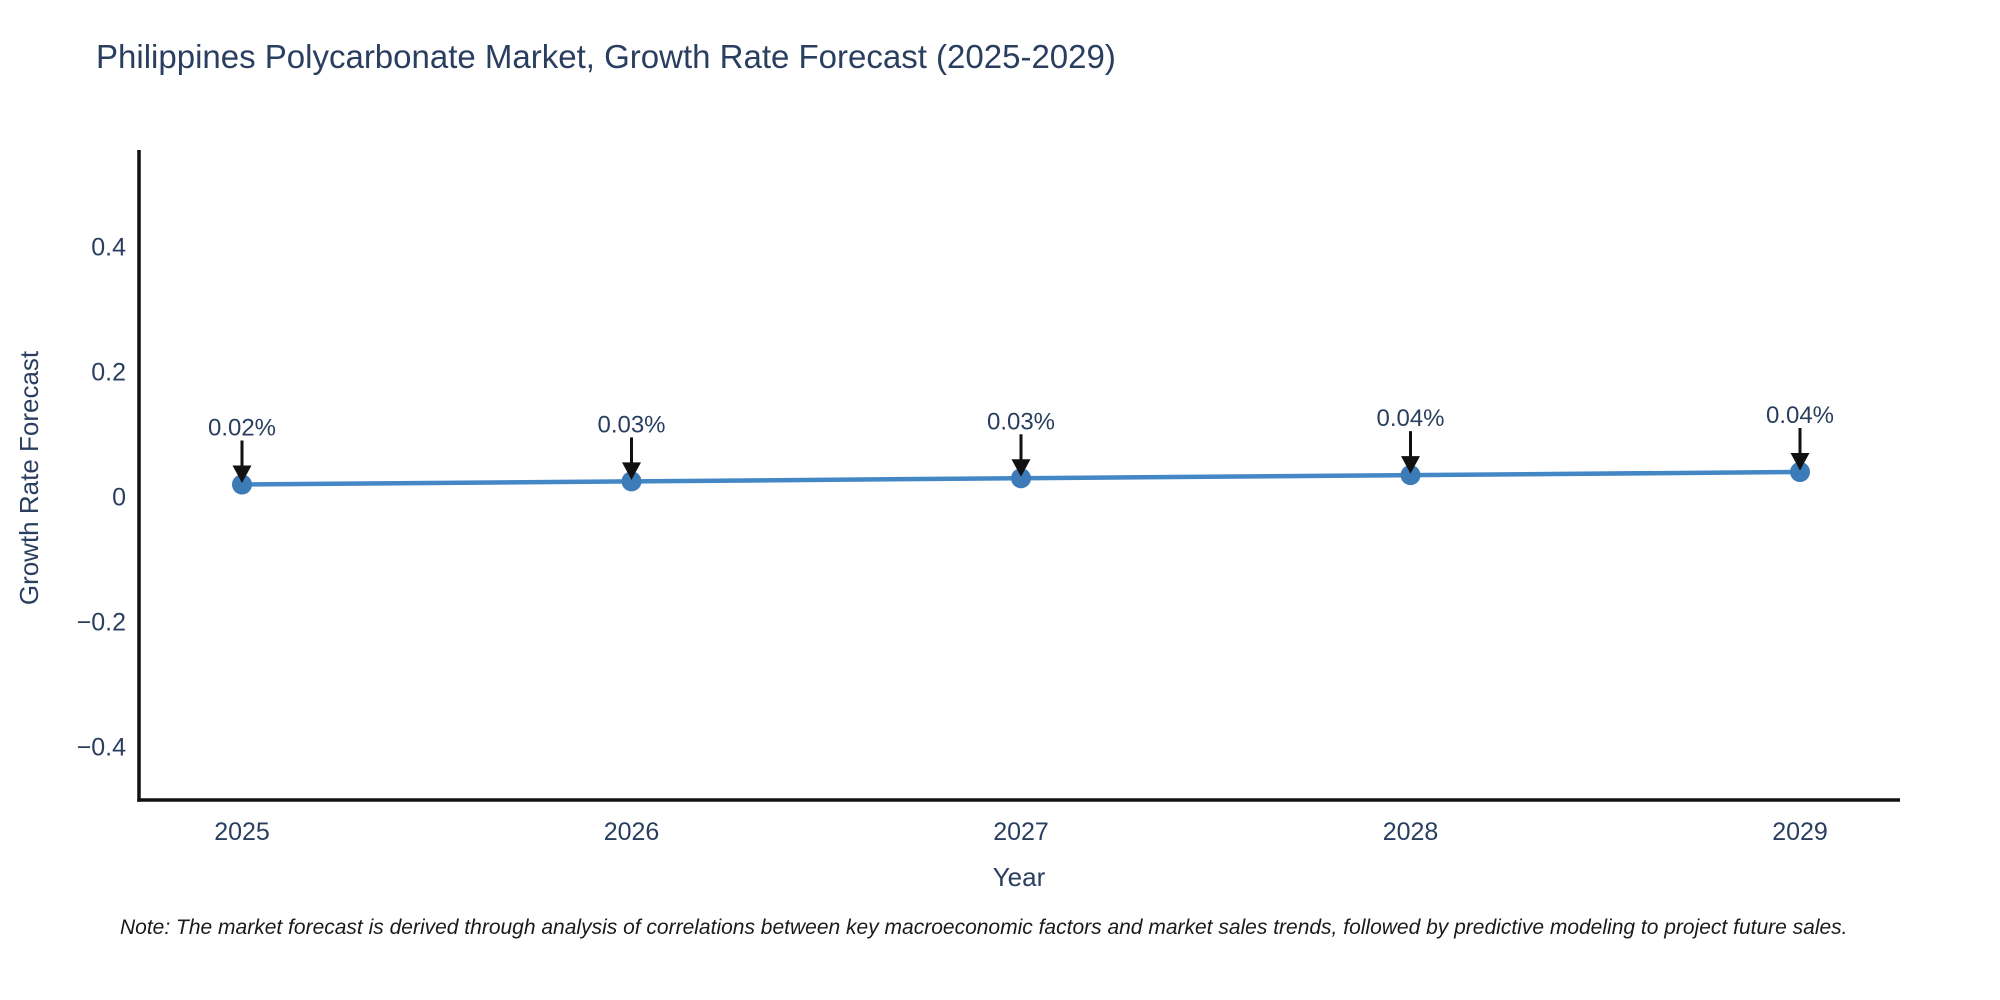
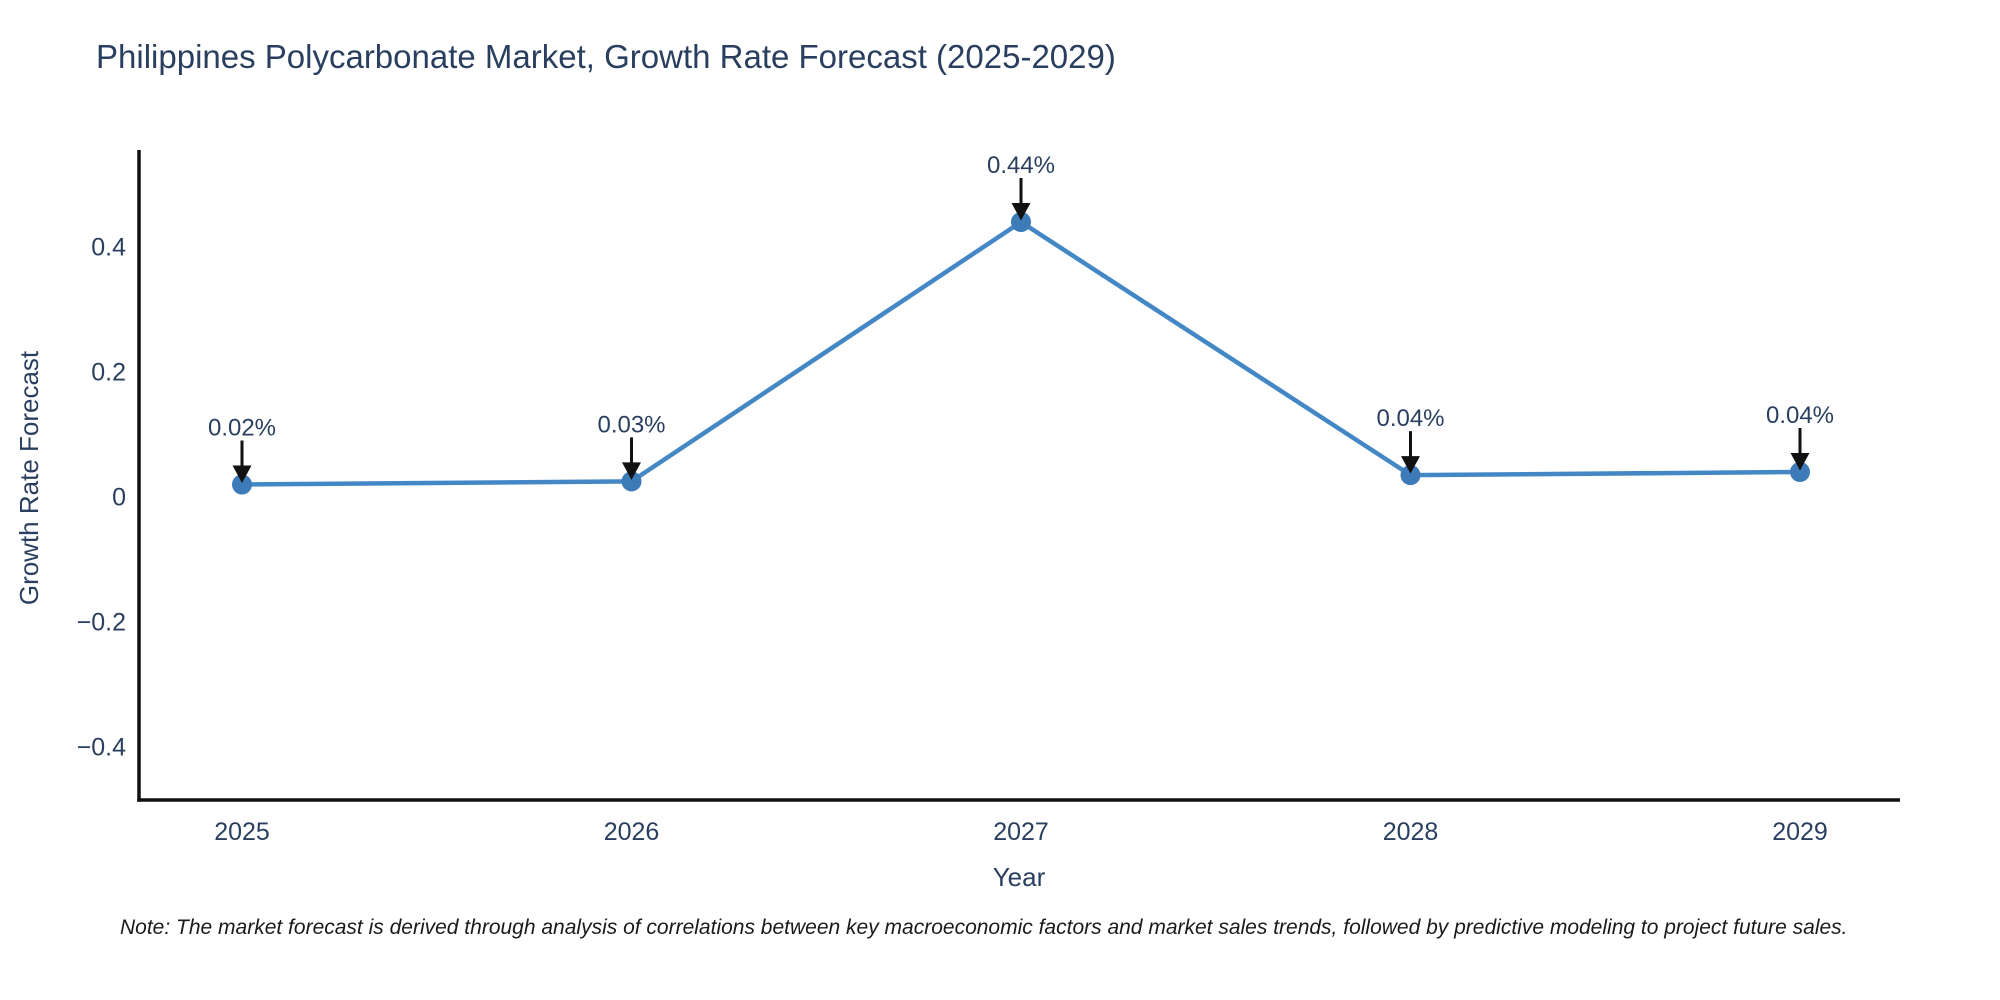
2027: 0.03% -> 0.44%
